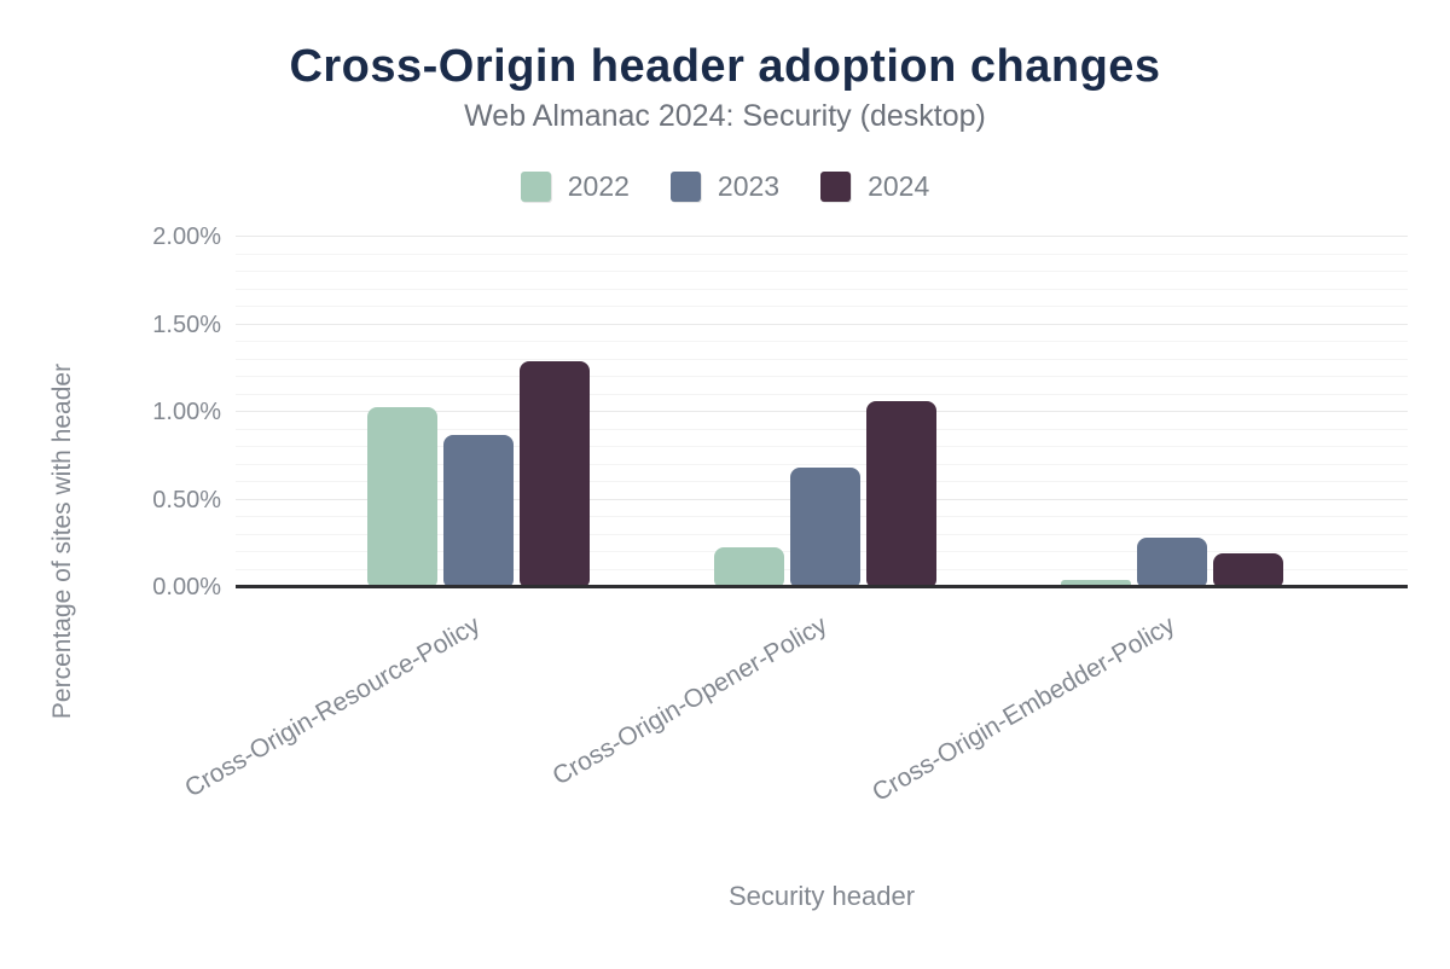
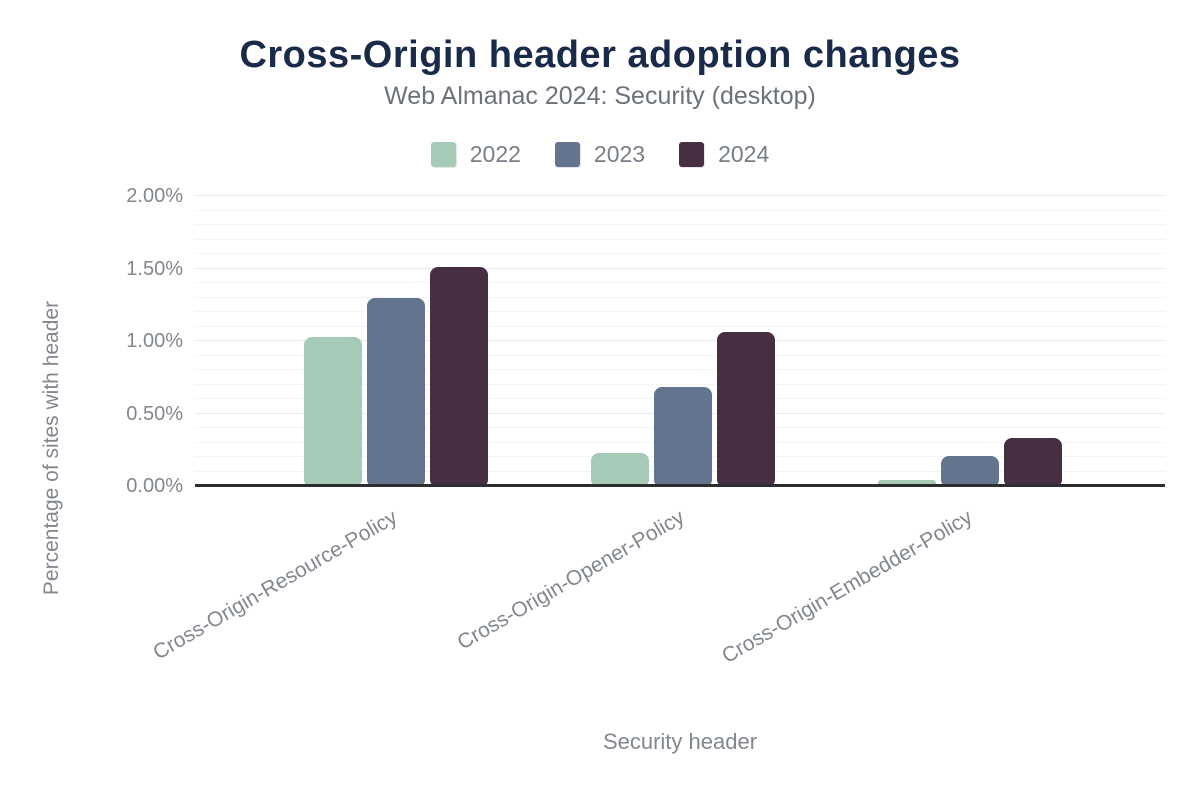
2023/Cross-Origin-Resource-Policy: 0.87% -> 1.30%
2024/Cross-Origin-Resource-Policy: 1.29% -> 1.51%
2023/Cross-Origin-Embedder-Policy: 0.28% -> 0.21%
2024/Cross-Origin-Embedder-Policy: 0.19% -> 0.33%
